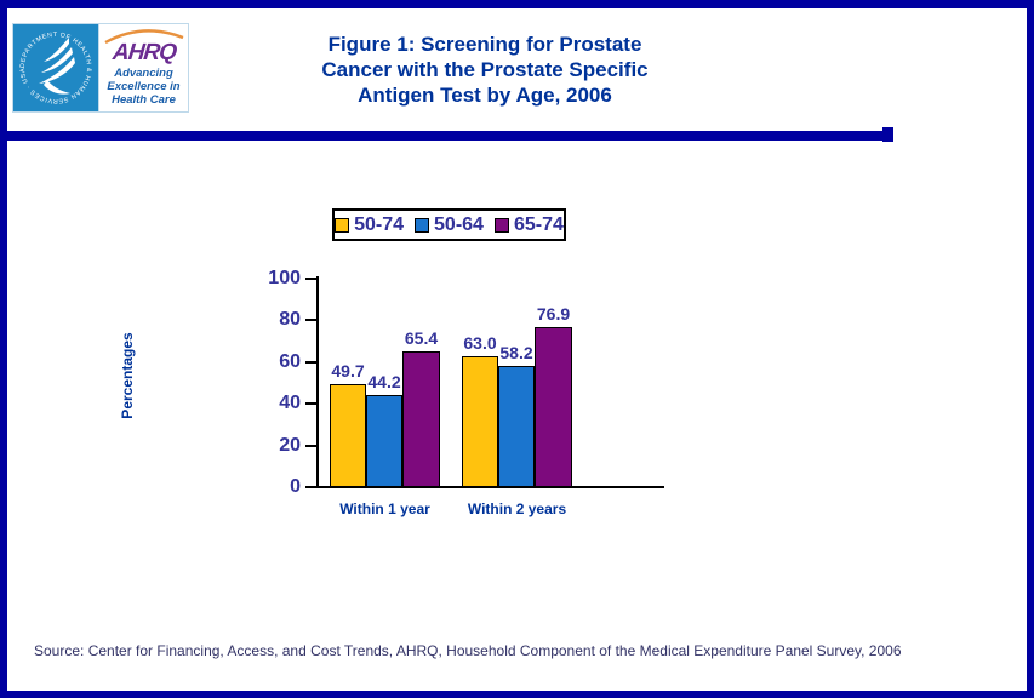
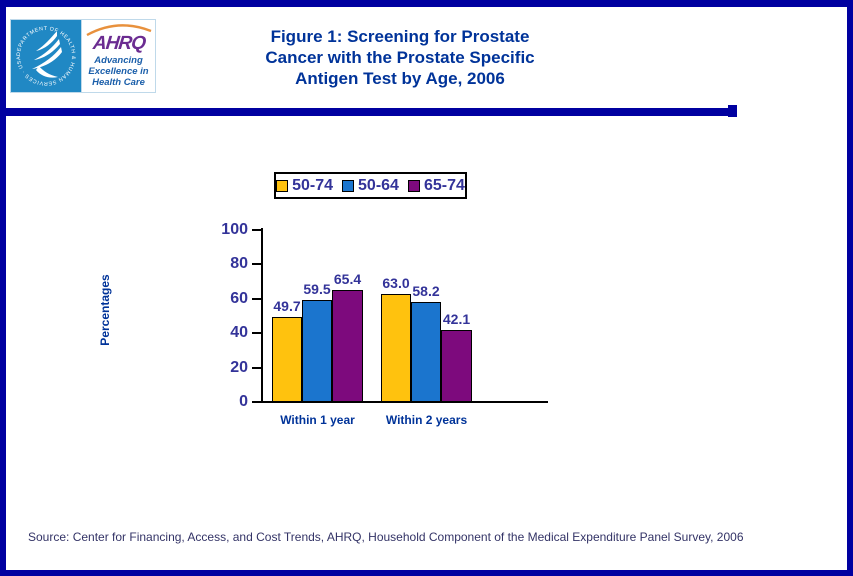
50-64/Within 1 year: 44.2 -> 59.5
65-74/Within 2 years: 76.9 -> 42.1
